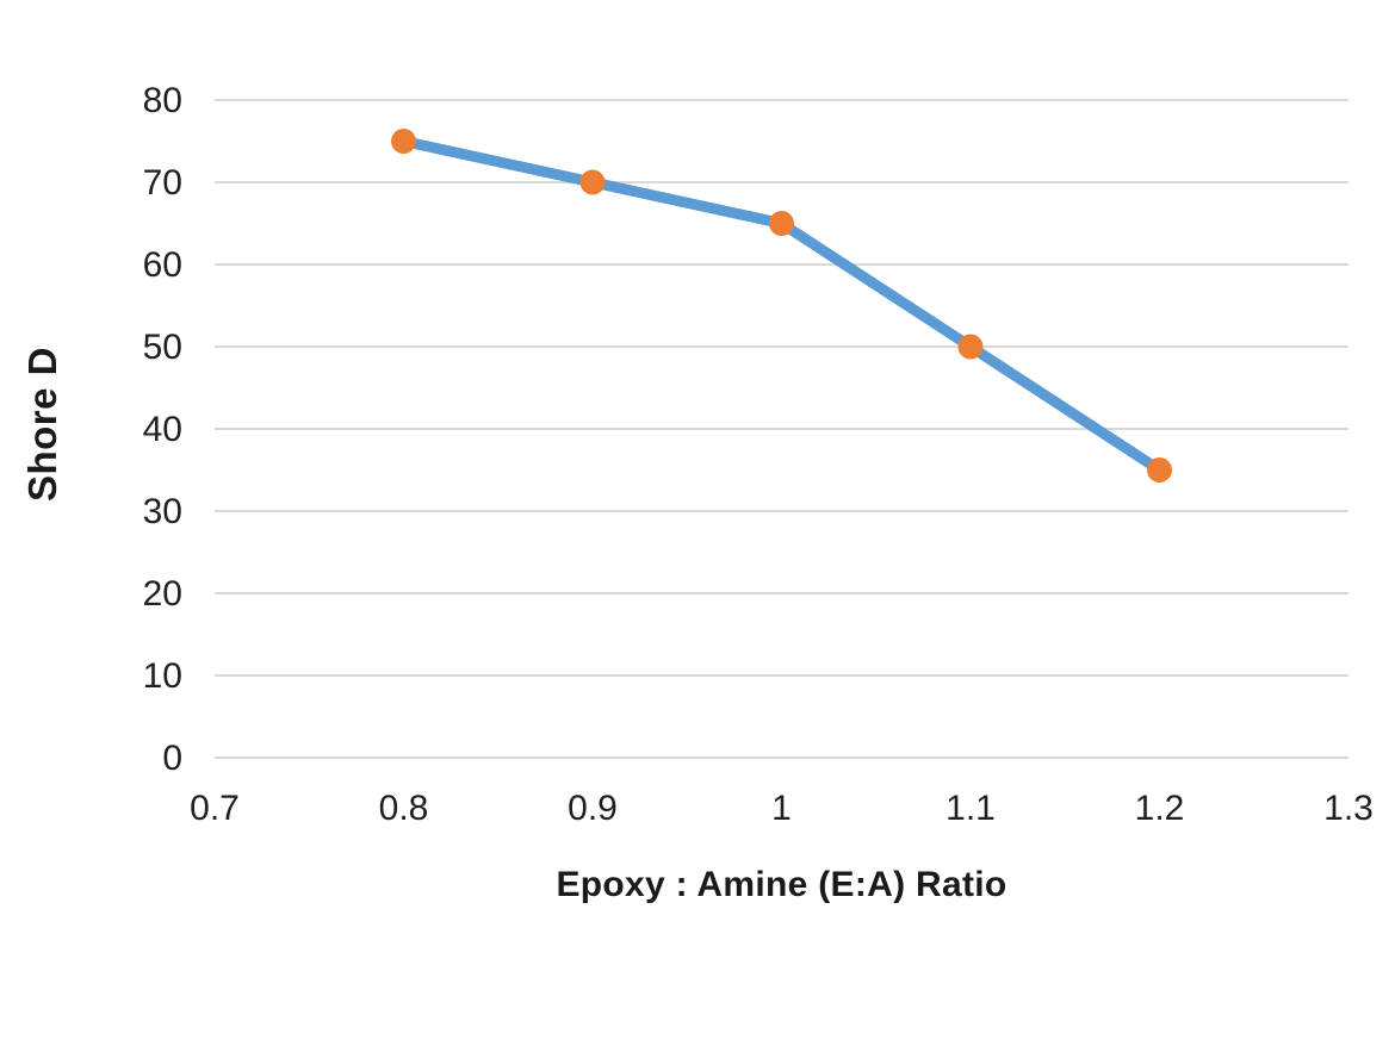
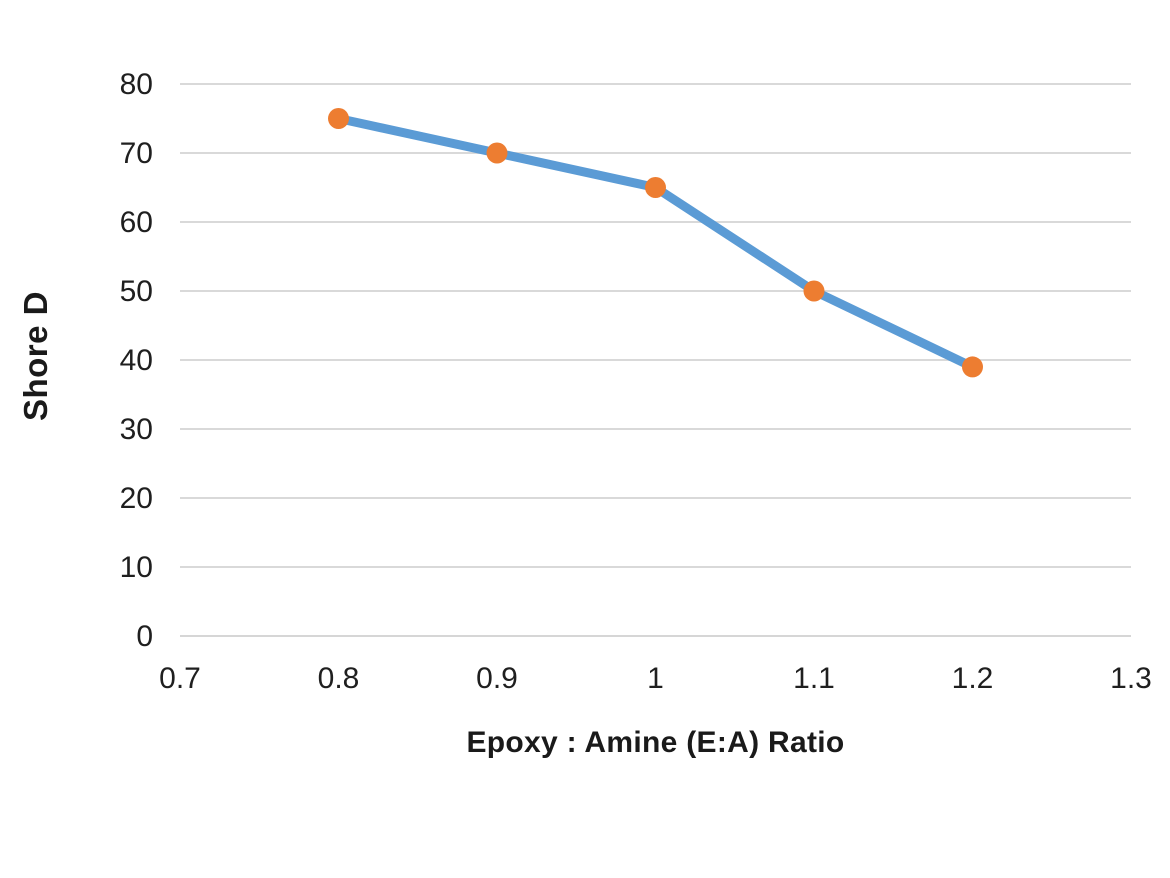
1.2: 35 -> 39
